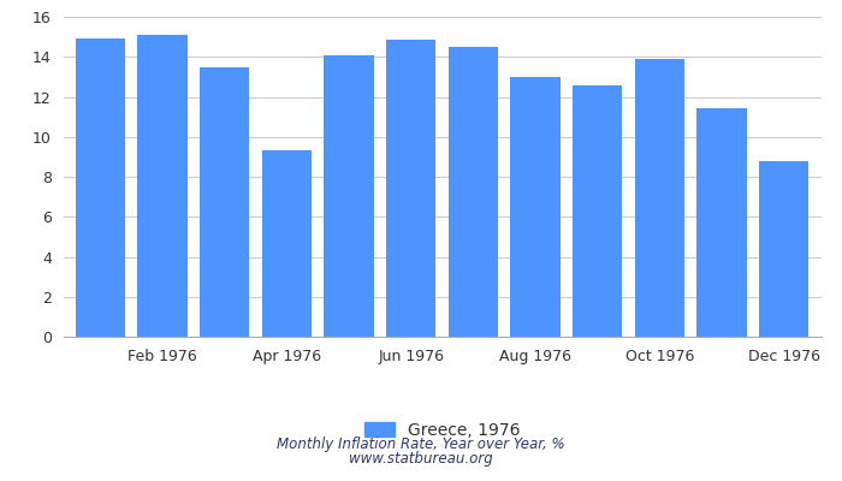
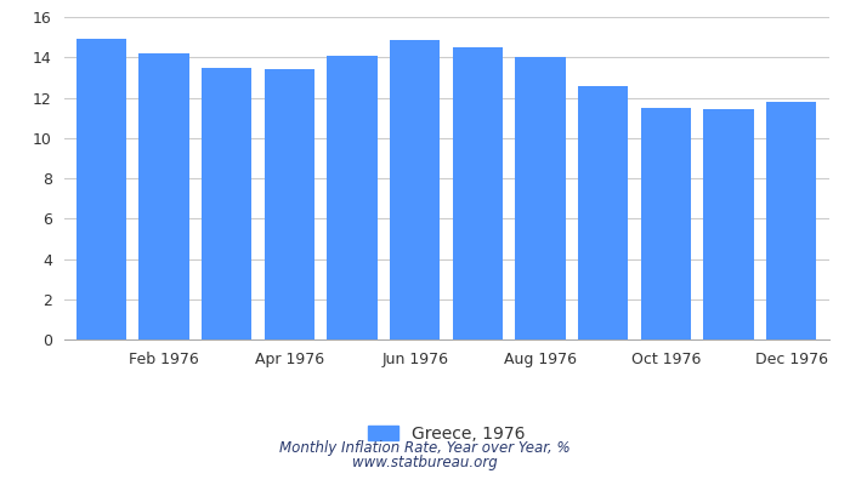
Feb 1976: 15.1 -> 14.2
Apr 1976: 9.3 -> 13.4
Aug 1976: 13.0 -> 14.0
Oct 1976: 13.9 -> 11.5
Dec 1976: 8.8 -> 11.8
